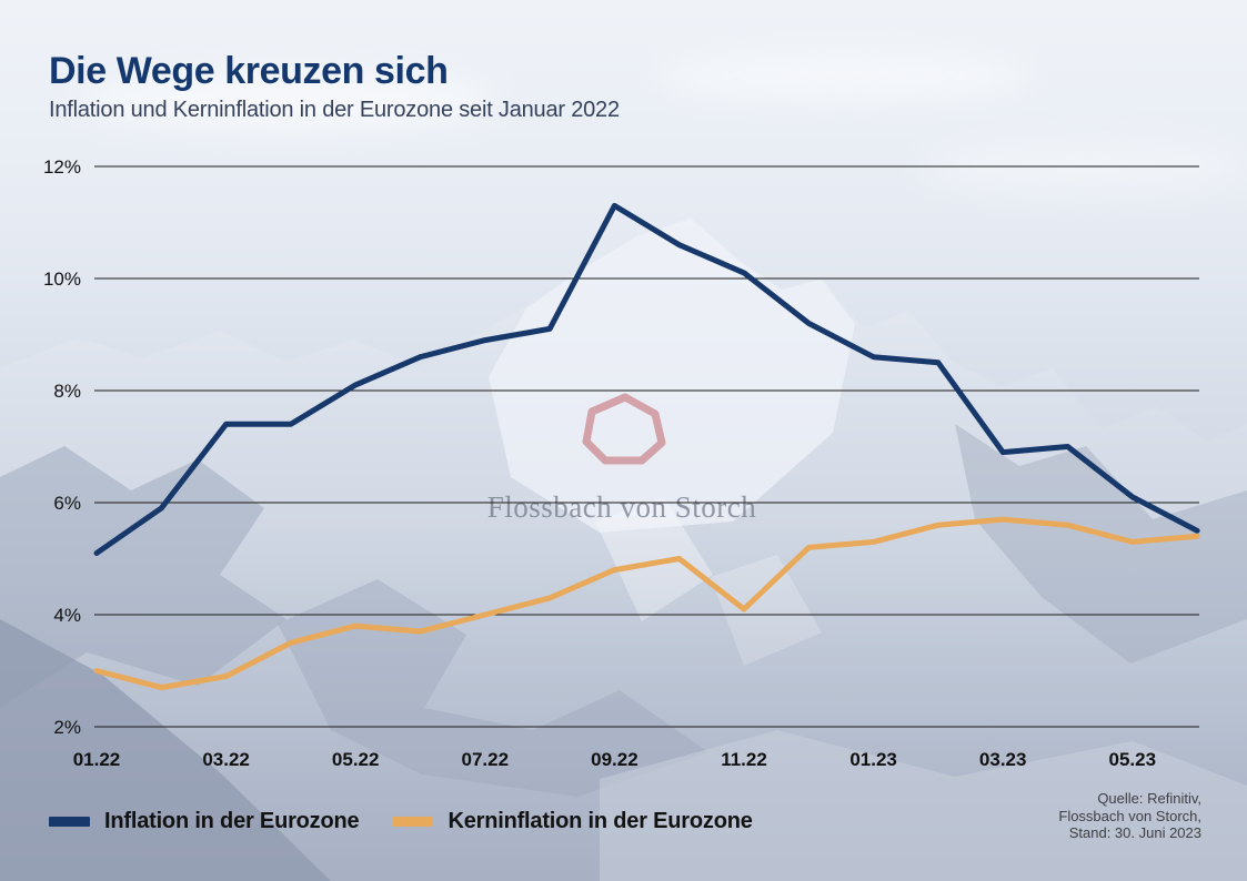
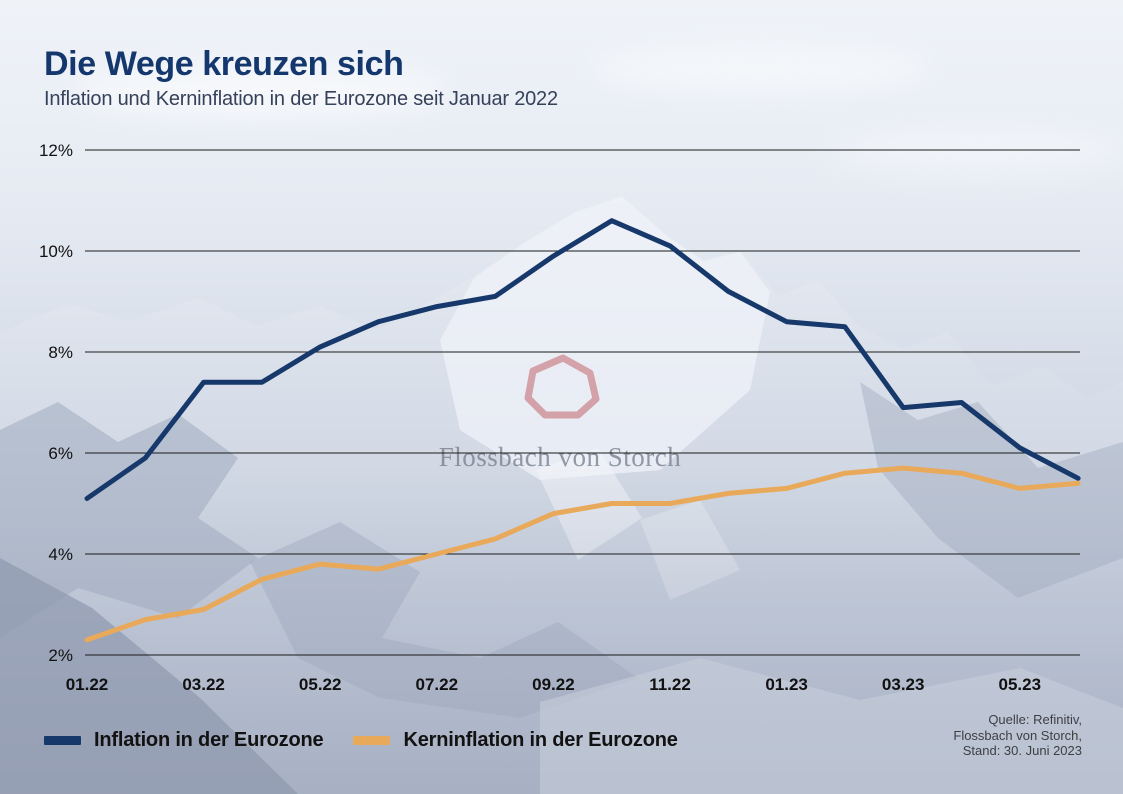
Kerninflation in der Eurozone/01.22: 3.0% -> 2.3%
Inflation in der Eurozone/09.22: 11.3% -> 9.9%
Kerninflation in der Eurozone/11.22: 4.1% -> 5.0%
